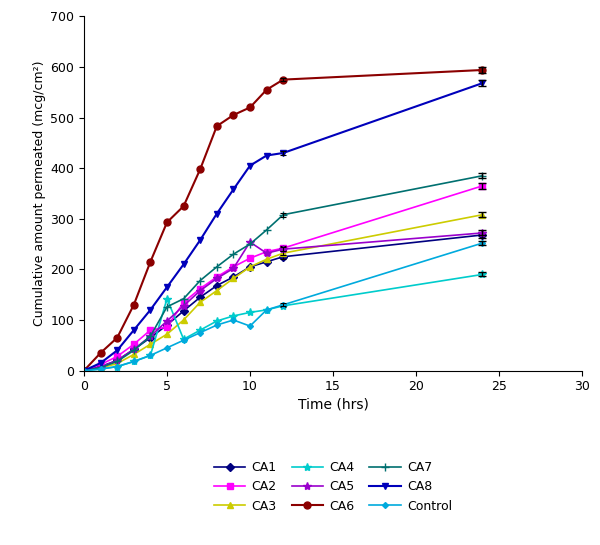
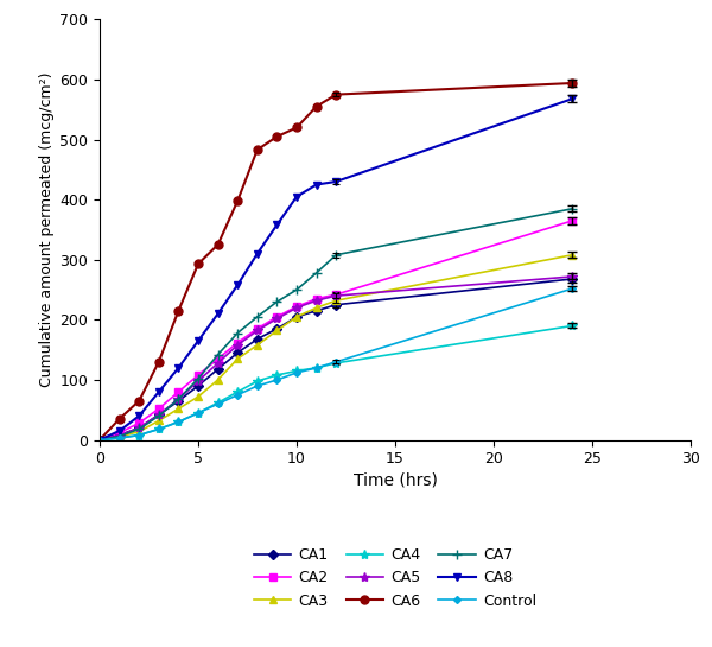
CA2/5: 86 -> 108
CA4/5: 142 -> 45
CA7/5: 126 -> 102
CA5/10: 254 -> 220
Control/10: 88 -> 112
